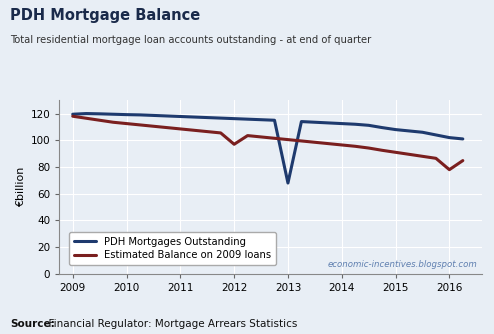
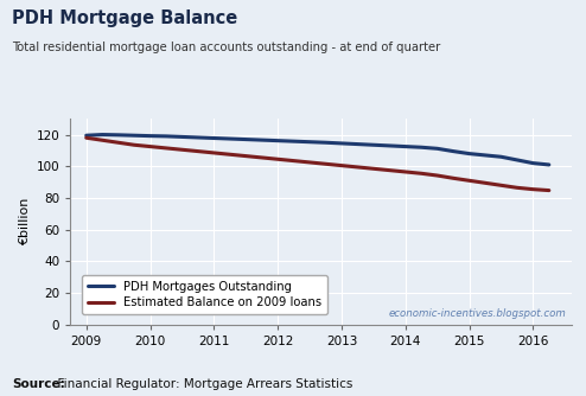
Estimated Balance on 2009 loans/2012: 97 -> 104
PDH Mortgages Outstanding/2013: 68 -> 114
Estimated Balance on 2009 loans/2016: 78 -> 86
